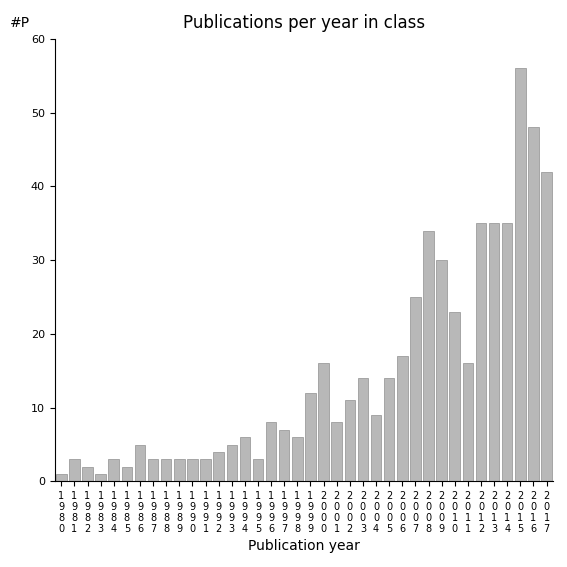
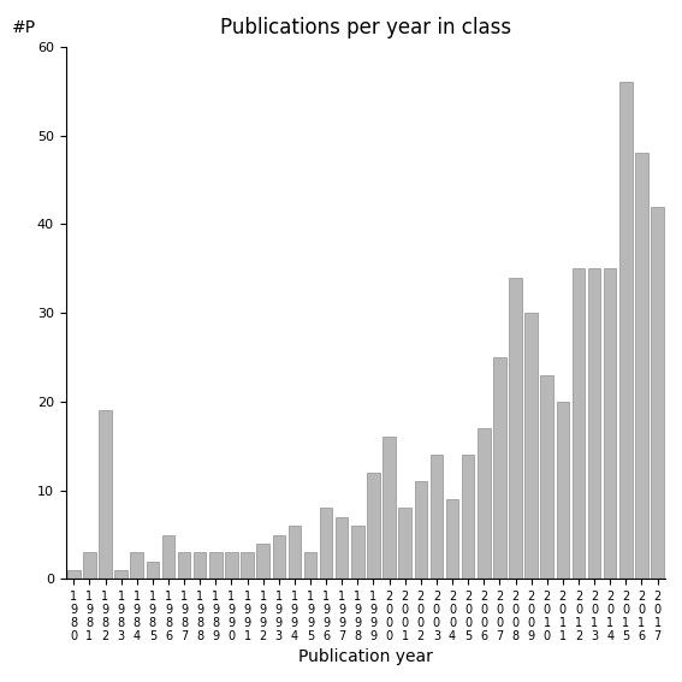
1 9 8 2: 2 -> 19
2 0 1 1: 16 -> 20
